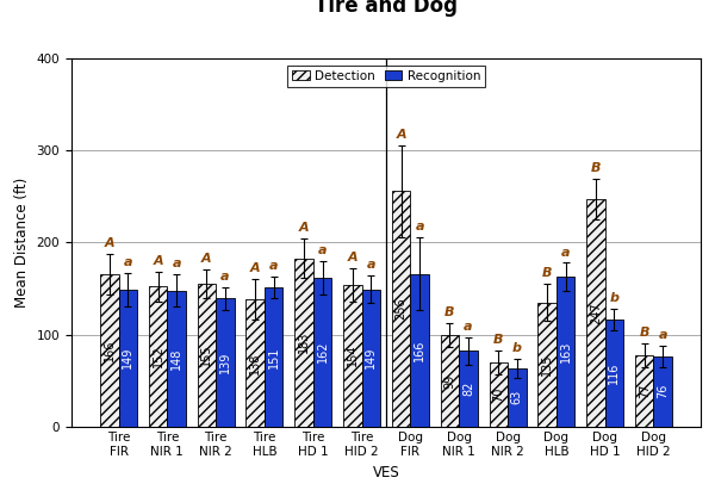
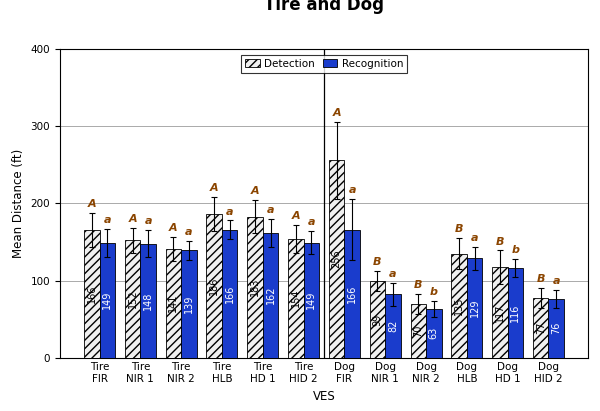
Detection/Tire NIR 2: 155 -> 141
Detection/Tire HLB: 138 -> 186
Recognition/Tire HLB: 151 -> 166
Recognition/Dog HLB: 163 -> 129
Detection/Dog HD 1: 247 -> 117
